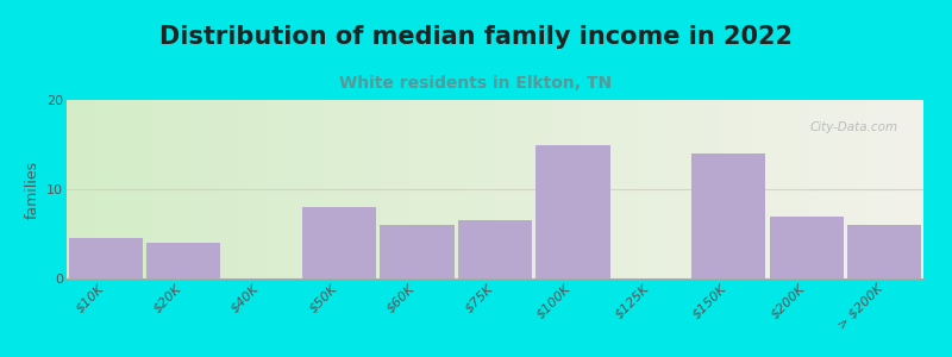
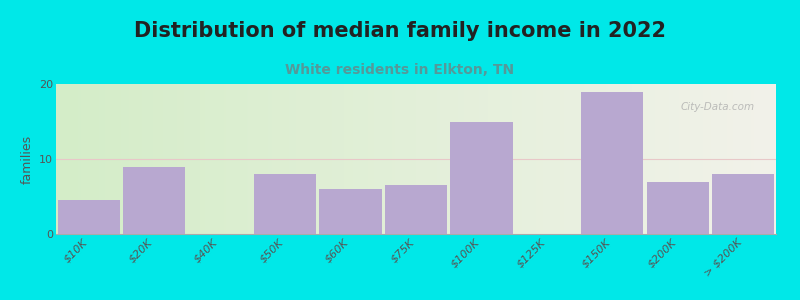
$20K: 4.0 -> 9.0
$150K: 14.0 -> 19.0
> $200K: 6.0 -> 8.0
